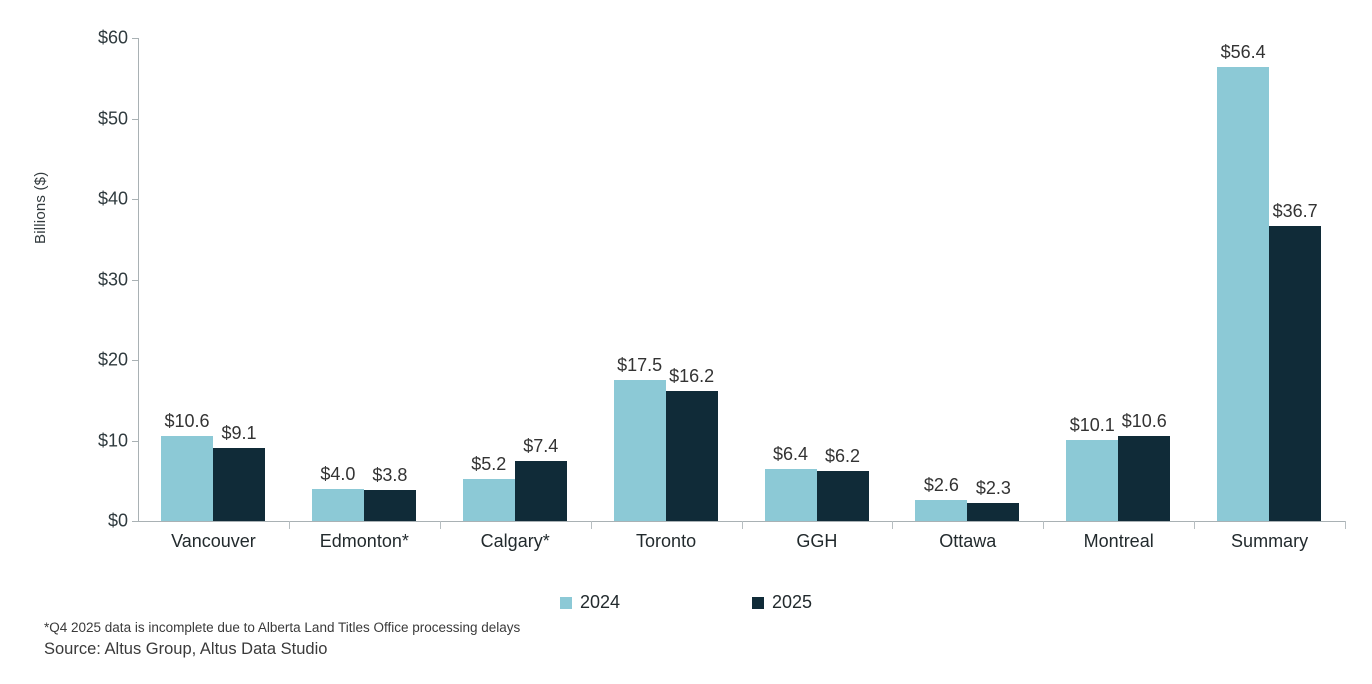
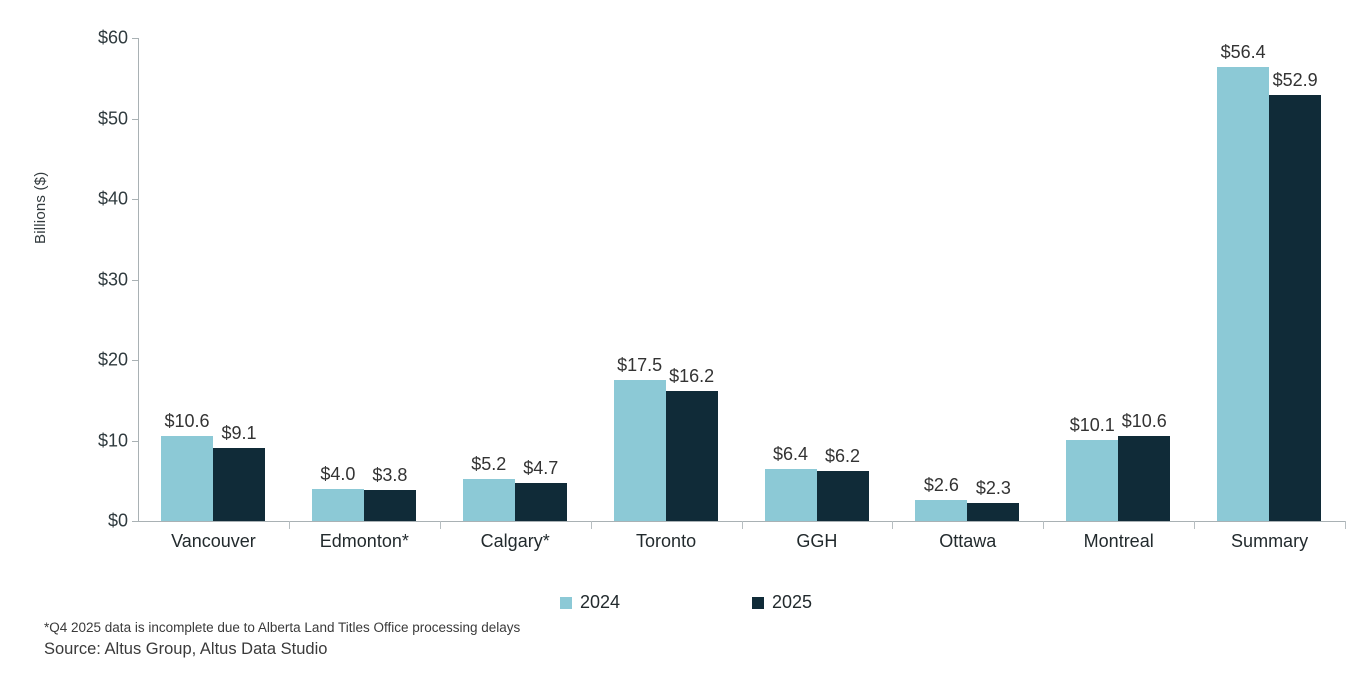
2025/Calgary*: $7.4 -> $4.7
2025/Summary: $36.7 -> $52.9
